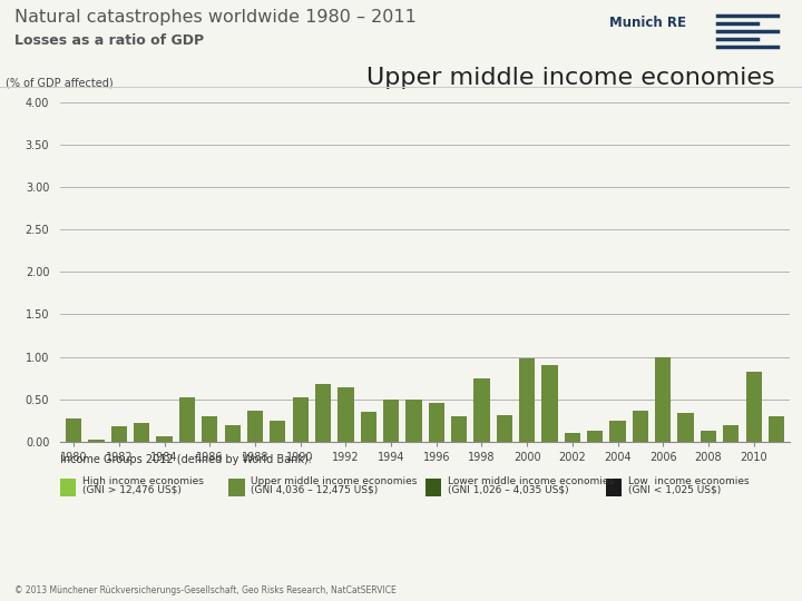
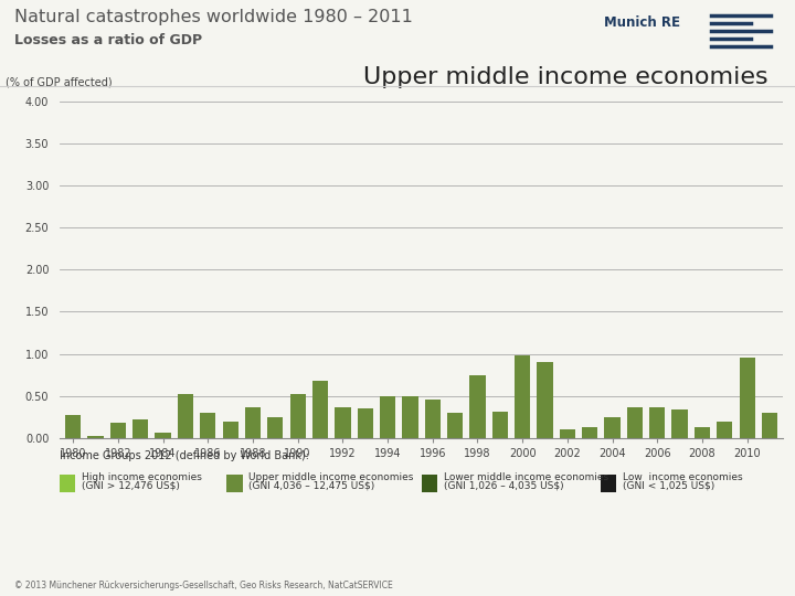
1992: 0.64 -> 0.37
2006: 1.00 -> 0.36
2010: 0.82 -> 0.95
